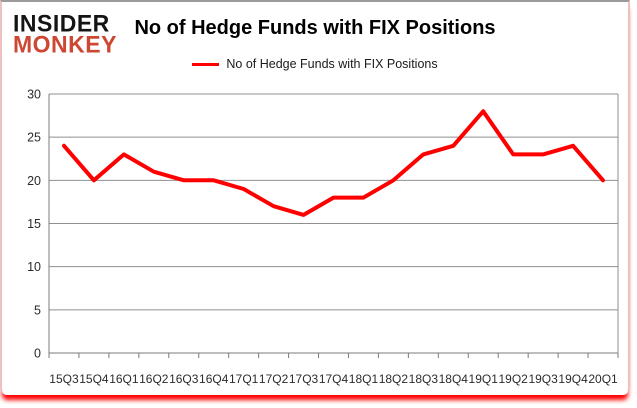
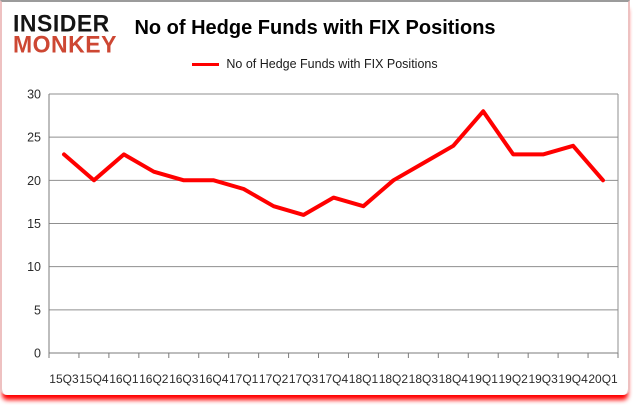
15Q3: 24 -> 23
18Q1: 18 -> 17
18Q3: 23 -> 22
